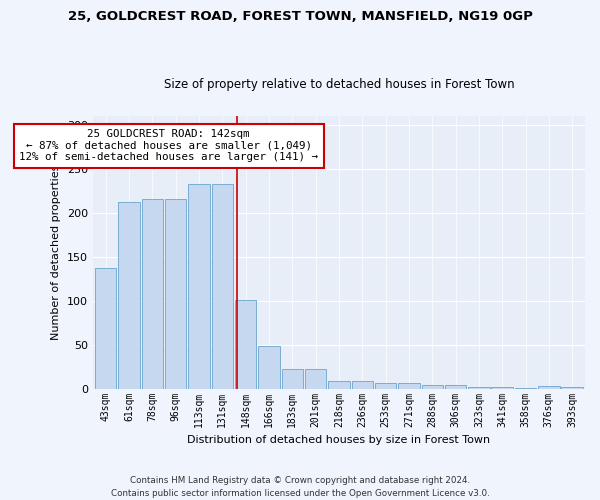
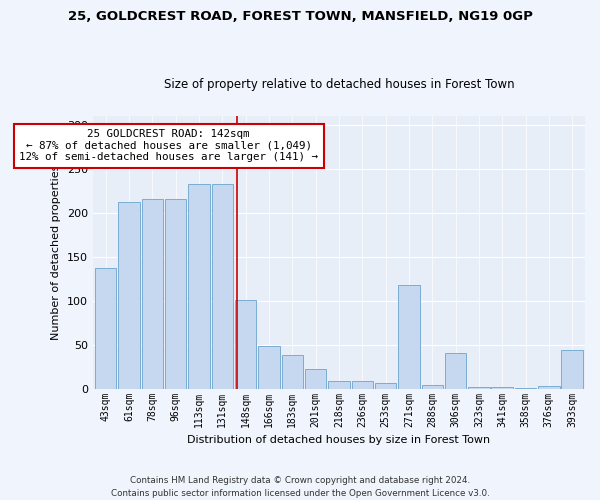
183sqm: 22 -> 38
271sqm: 6 -> 118
306sqm: 4 -> 40
393sqm: 2 -> 44
